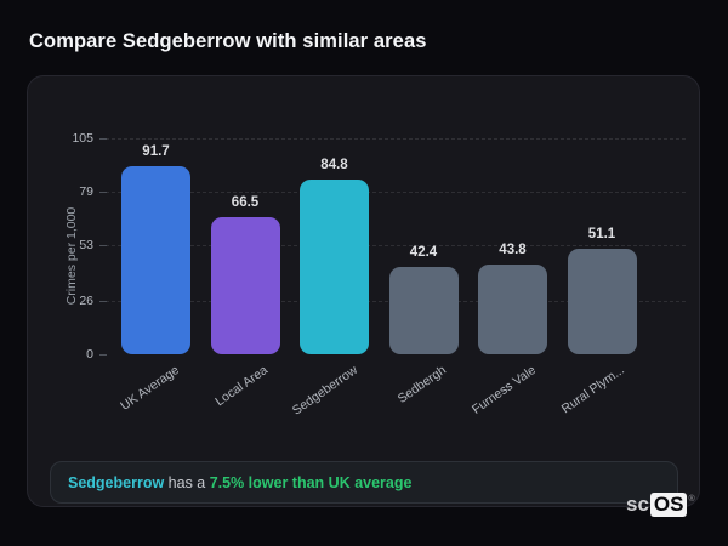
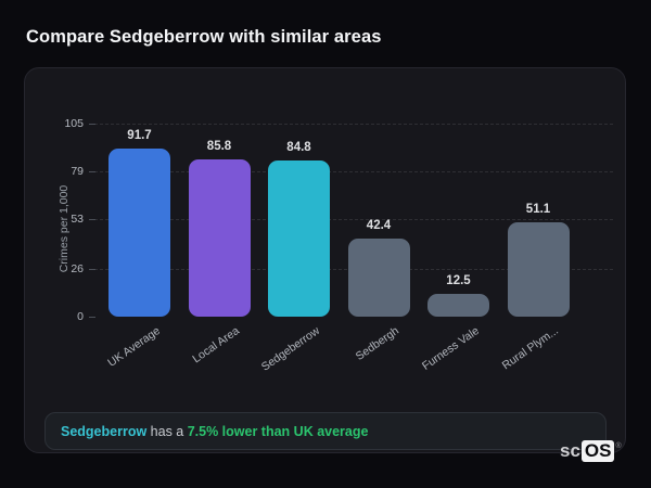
Local Area: 66.5 -> 85.8
Furness Vale: 43.8 -> 12.5
